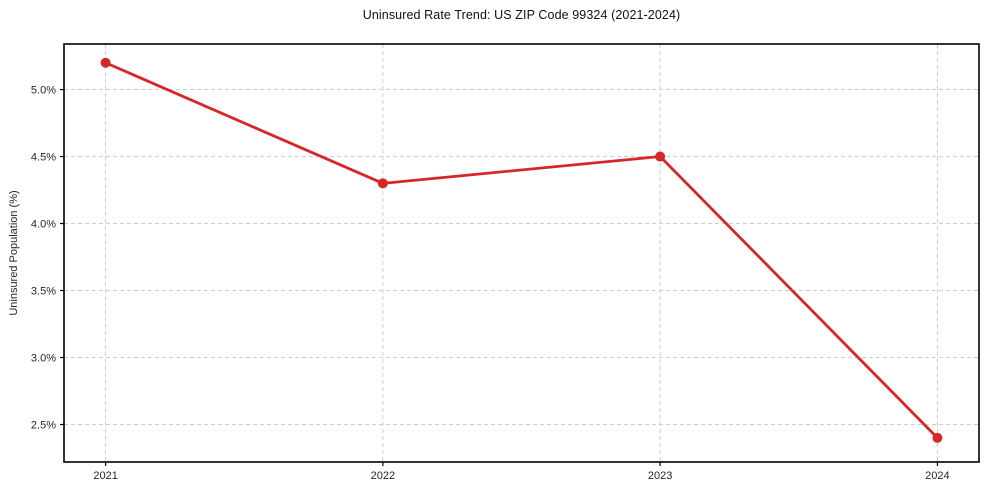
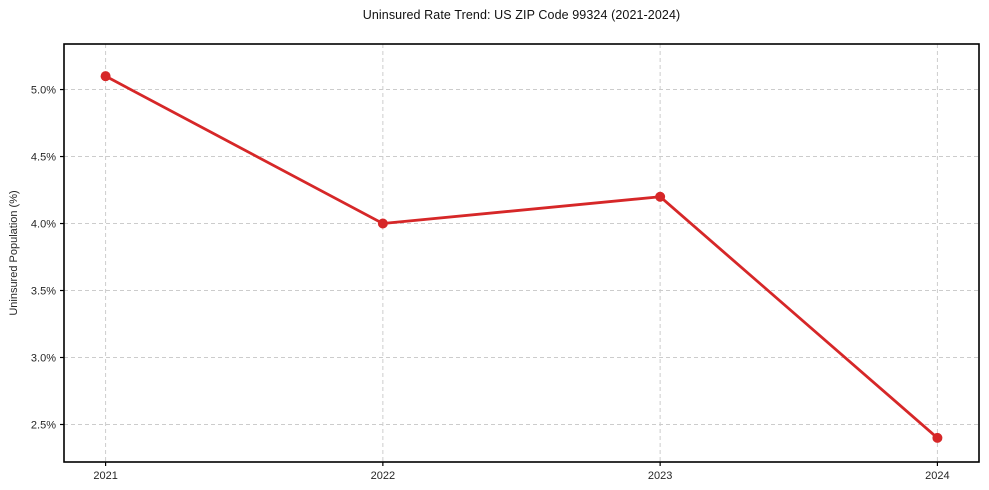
2021: 5.2% -> 5.1%
2022: 4.3% -> 4.0%
2023: 4.5% -> 4.2%
